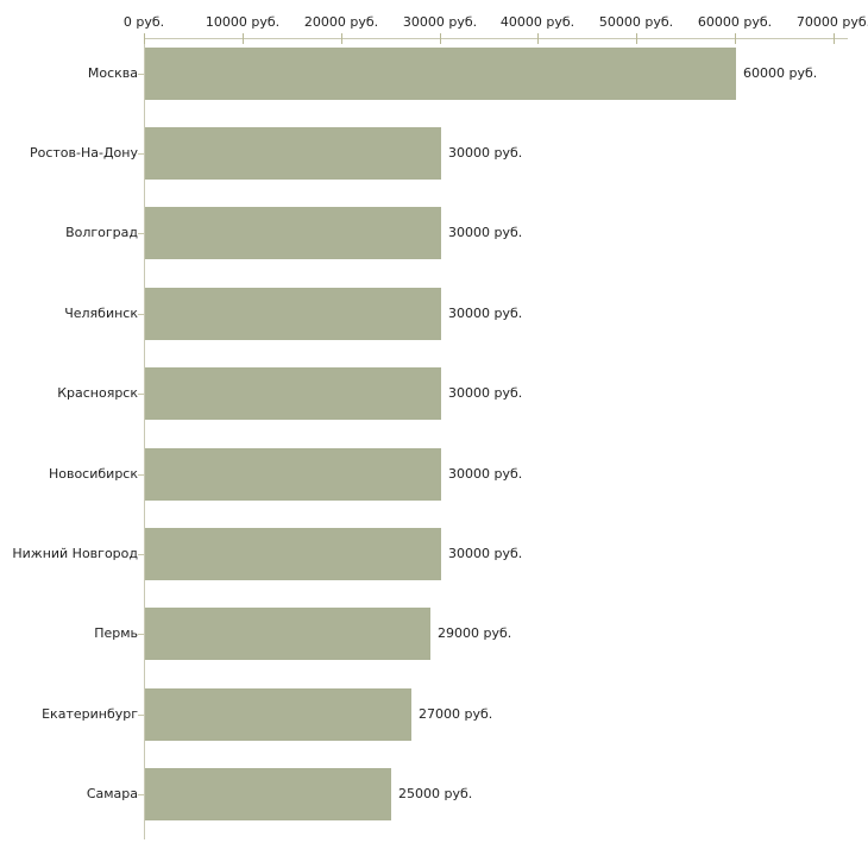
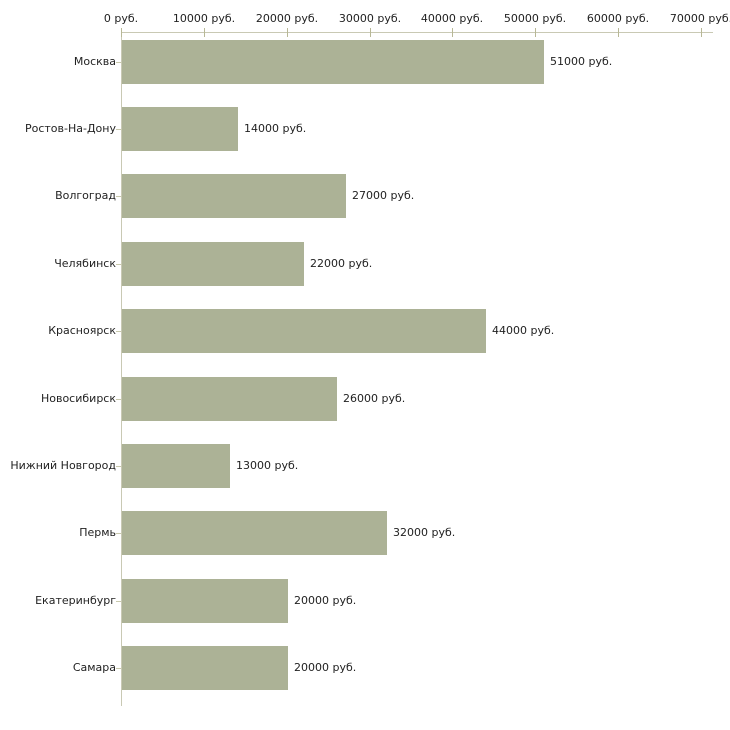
Москва: 60000 -> 51000
Ростов-На-Дону: 30000 -> 14000
Волгоград: 30000 -> 27000
Челябинск: 30000 -> 22000
Красноярск: 30000 -> 44000
Новосибирск: 30000 -> 26000
Нижний Новгород: 30000 -> 13000
Пермь: 29000 -> 32000
Екатеринбург: 27000 -> 20000
Самара: 25000 -> 20000
